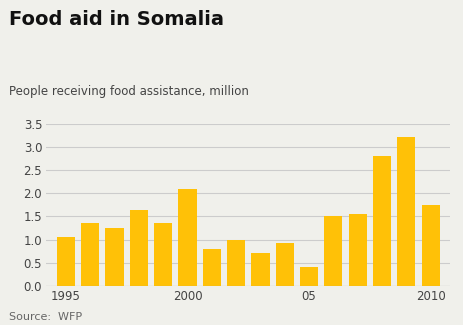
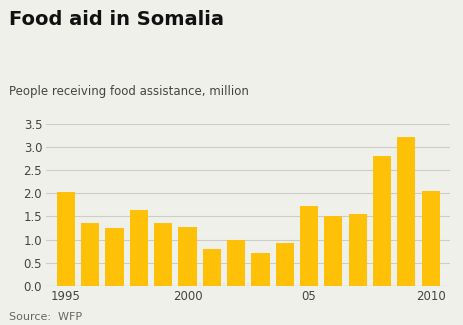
1995: 1.05 -> 2.02
2000: 2.10 -> 1.28
05: 0.40 -> 1.73
2010: 1.75 -> 2.05
